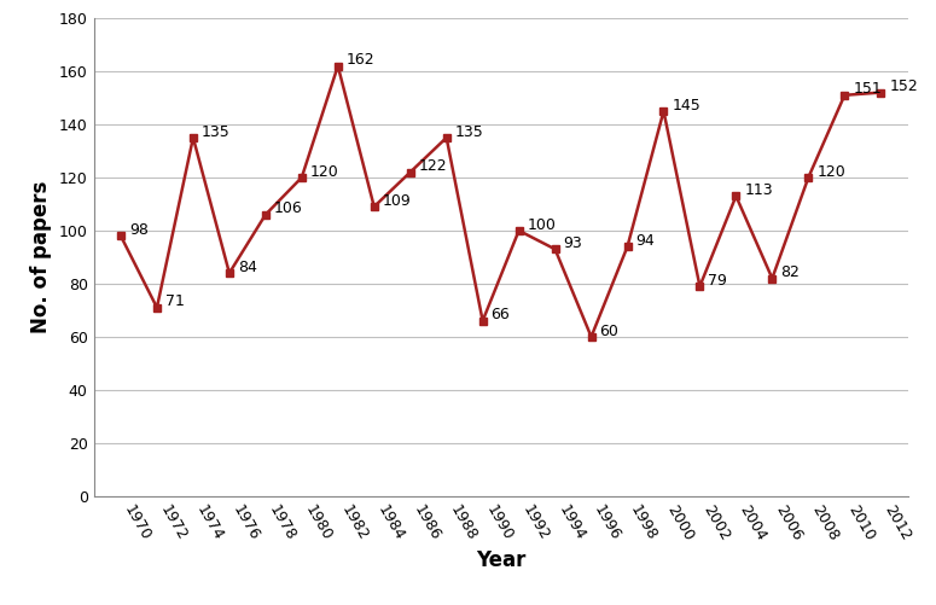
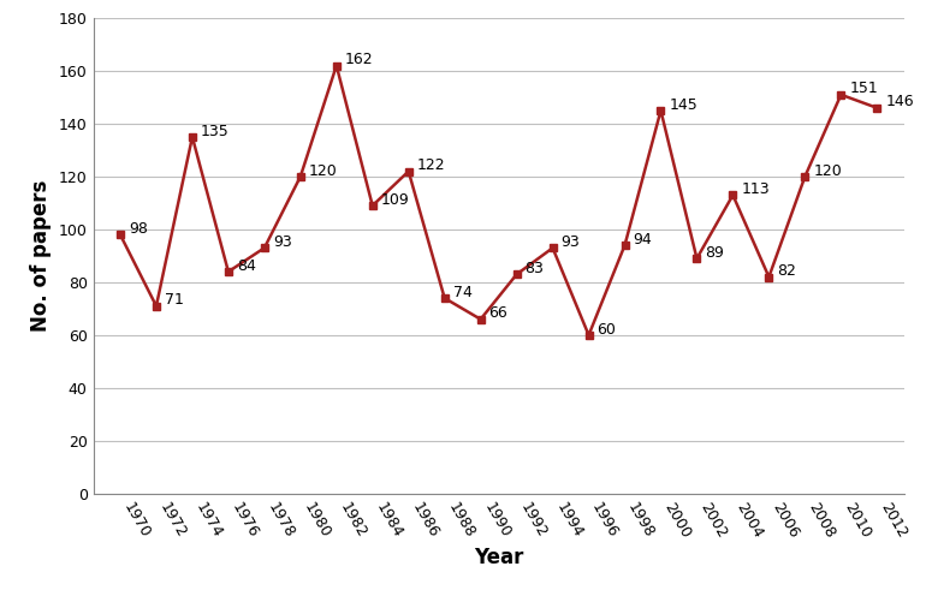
1978: 106 -> 93
1988: 135 -> 74
1992: 100 -> 83
2002: 79 -> 89
2012: 152 -> 146
